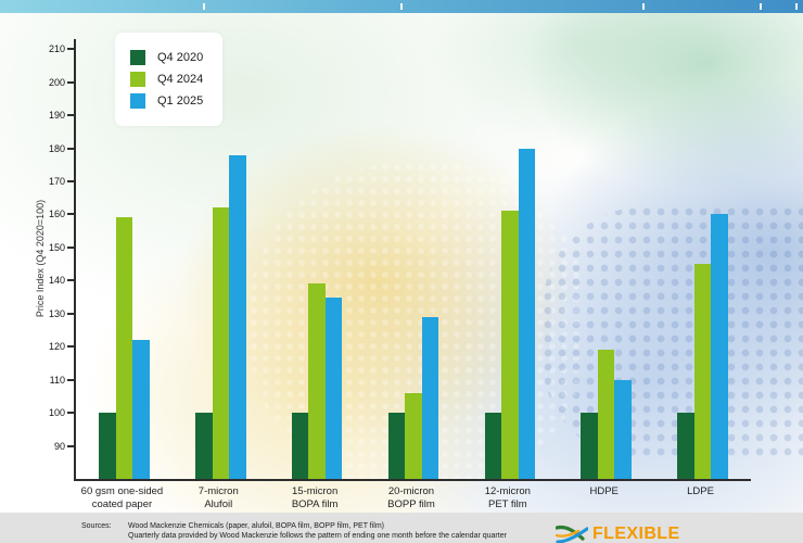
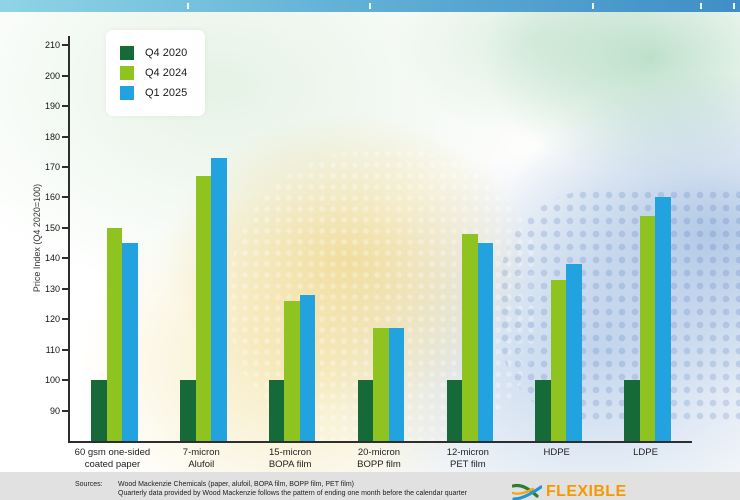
Q4 2024/60 gsm one-sided coated paper: 159 -> 150
Q1 2025/60 gsm one-sided coated paper: 122 -> 145
Q4 2024/7-micron Alufoil: 162 -> 167
Q1 2025/7-micron Alufoil: 178 -> 173
Q4 2024/15-micron BOPA film: 139 -> 126
Q1 2025/15-micron BOPA film: 135 -> 128
Q4 2024/20-micron BOPP film: 106 -> 117
Q1 2025/20-micron BOPP film: 129 -> 117
Q4 2024/12-micron PET film: 161 -> 148
Q1 2025/12-micron PET film: 180 -> 145
Q4 2024/HDPE: 119 -> 133
Q1 2025/HDPE: 110 -> 138
Q4 2024/LDPE: 145 -> 154
